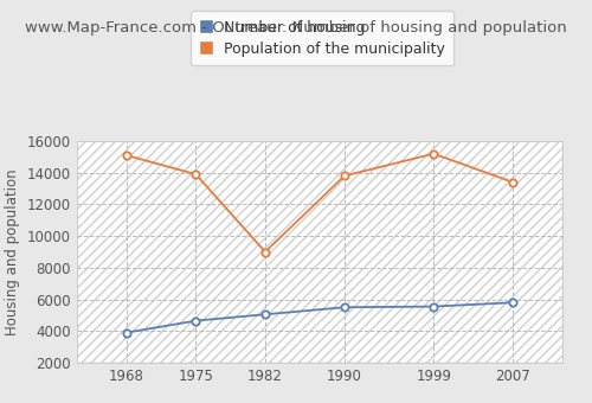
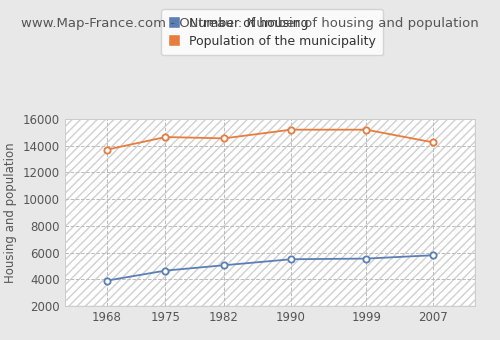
Population of the municipality/1968: 15100 -> 13700
Population of the municipality/1975: 13900 -> 14600
Population of the municipality/1982: 9000 -> 14600
Population of the municipality/1990: 13800 -> 15200
Population of the municipality/2007: 13400 -> 14200
